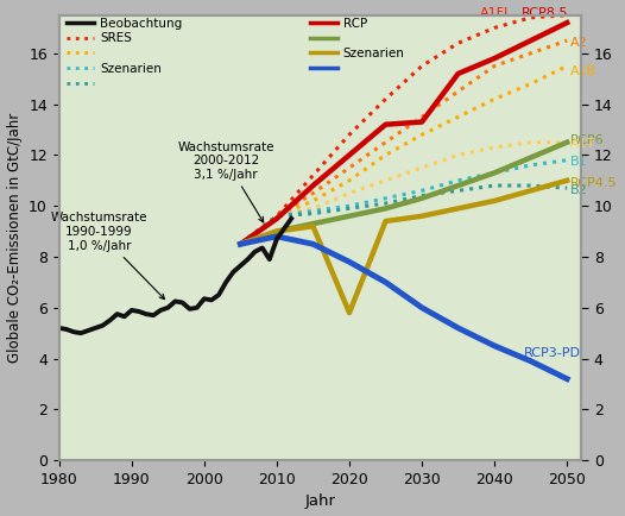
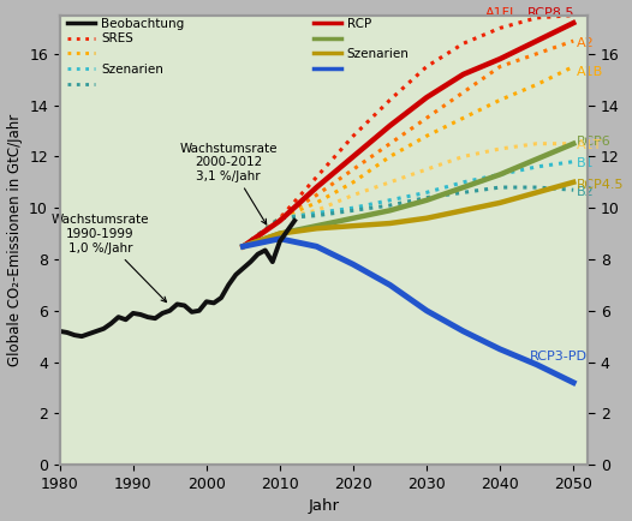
Szenarien/2020: 5.8 -> 9.3
RCP/2030: 13.3 -> 14.3
